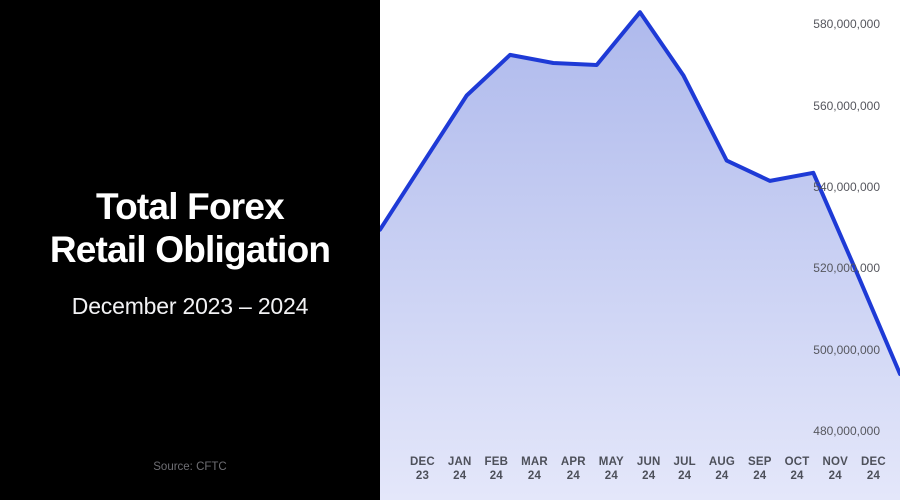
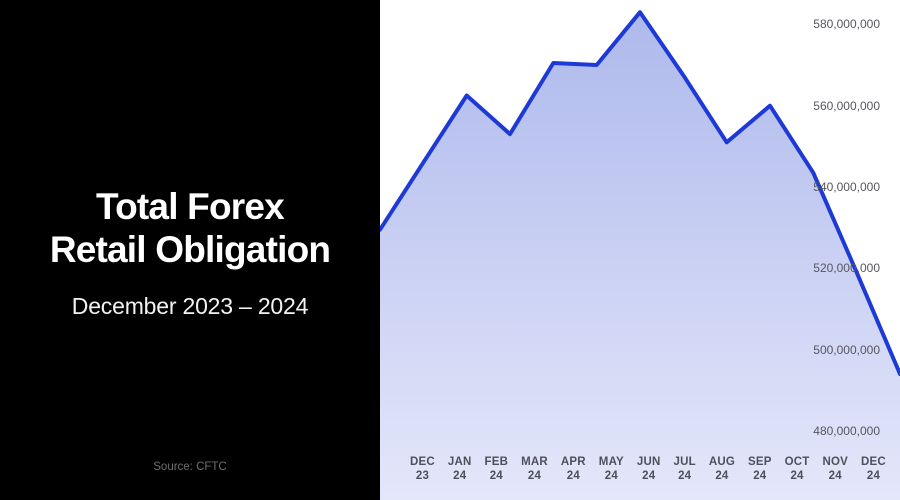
MAR 24: 572000000 -> 553000000
AUG 24: 546000000 -> 551000000
SEP 24: 542000000 -> 560000000
